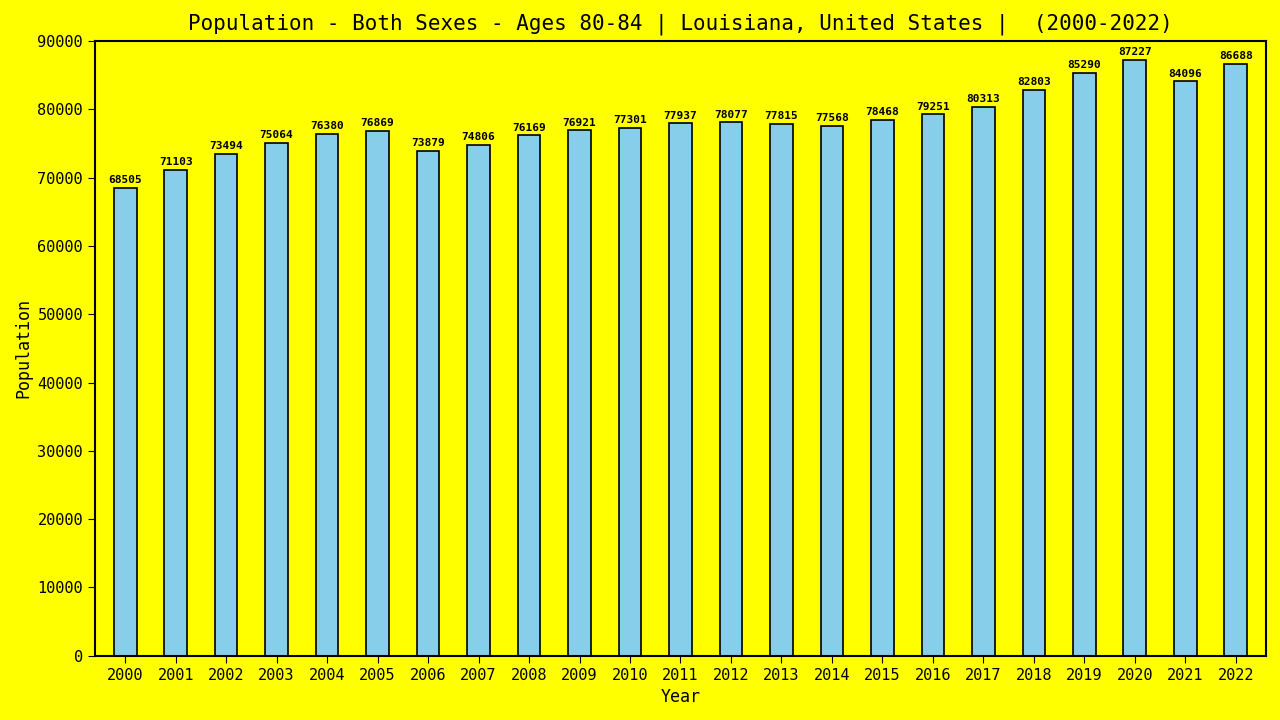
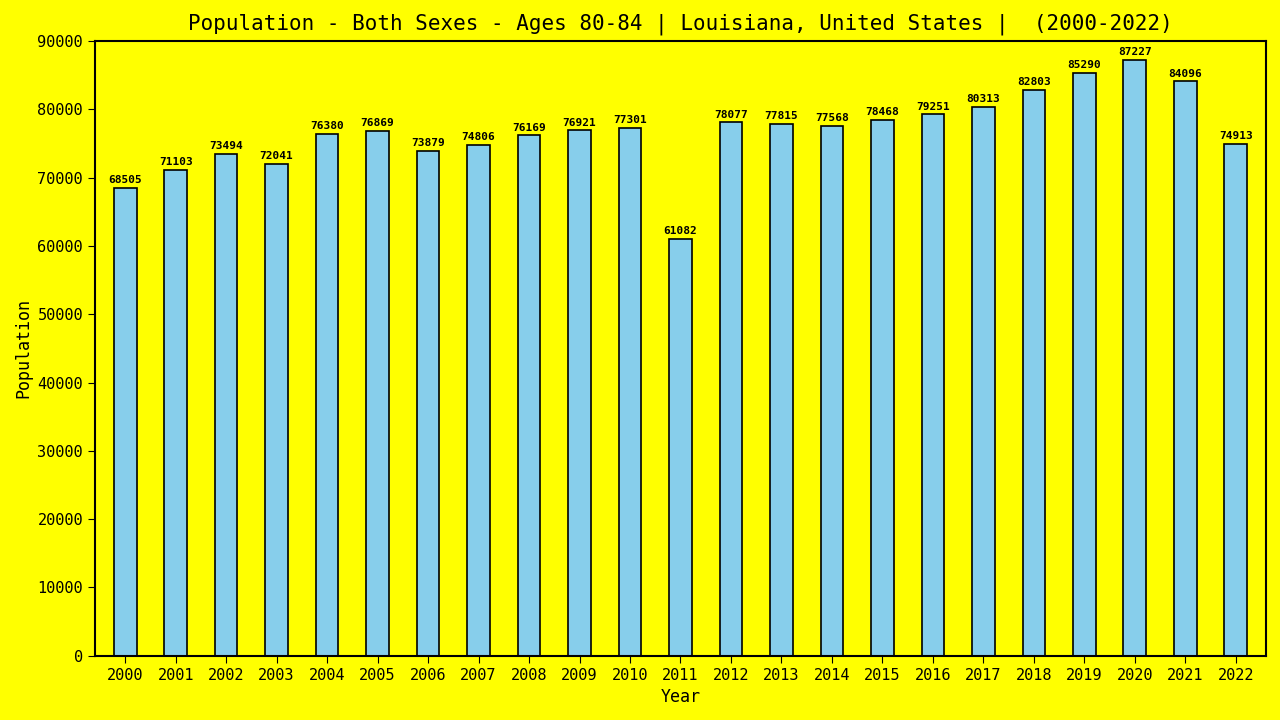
2003: 75064 -> 72041
2011: 77937 -> 61082
2022: 86688 -> 74913
